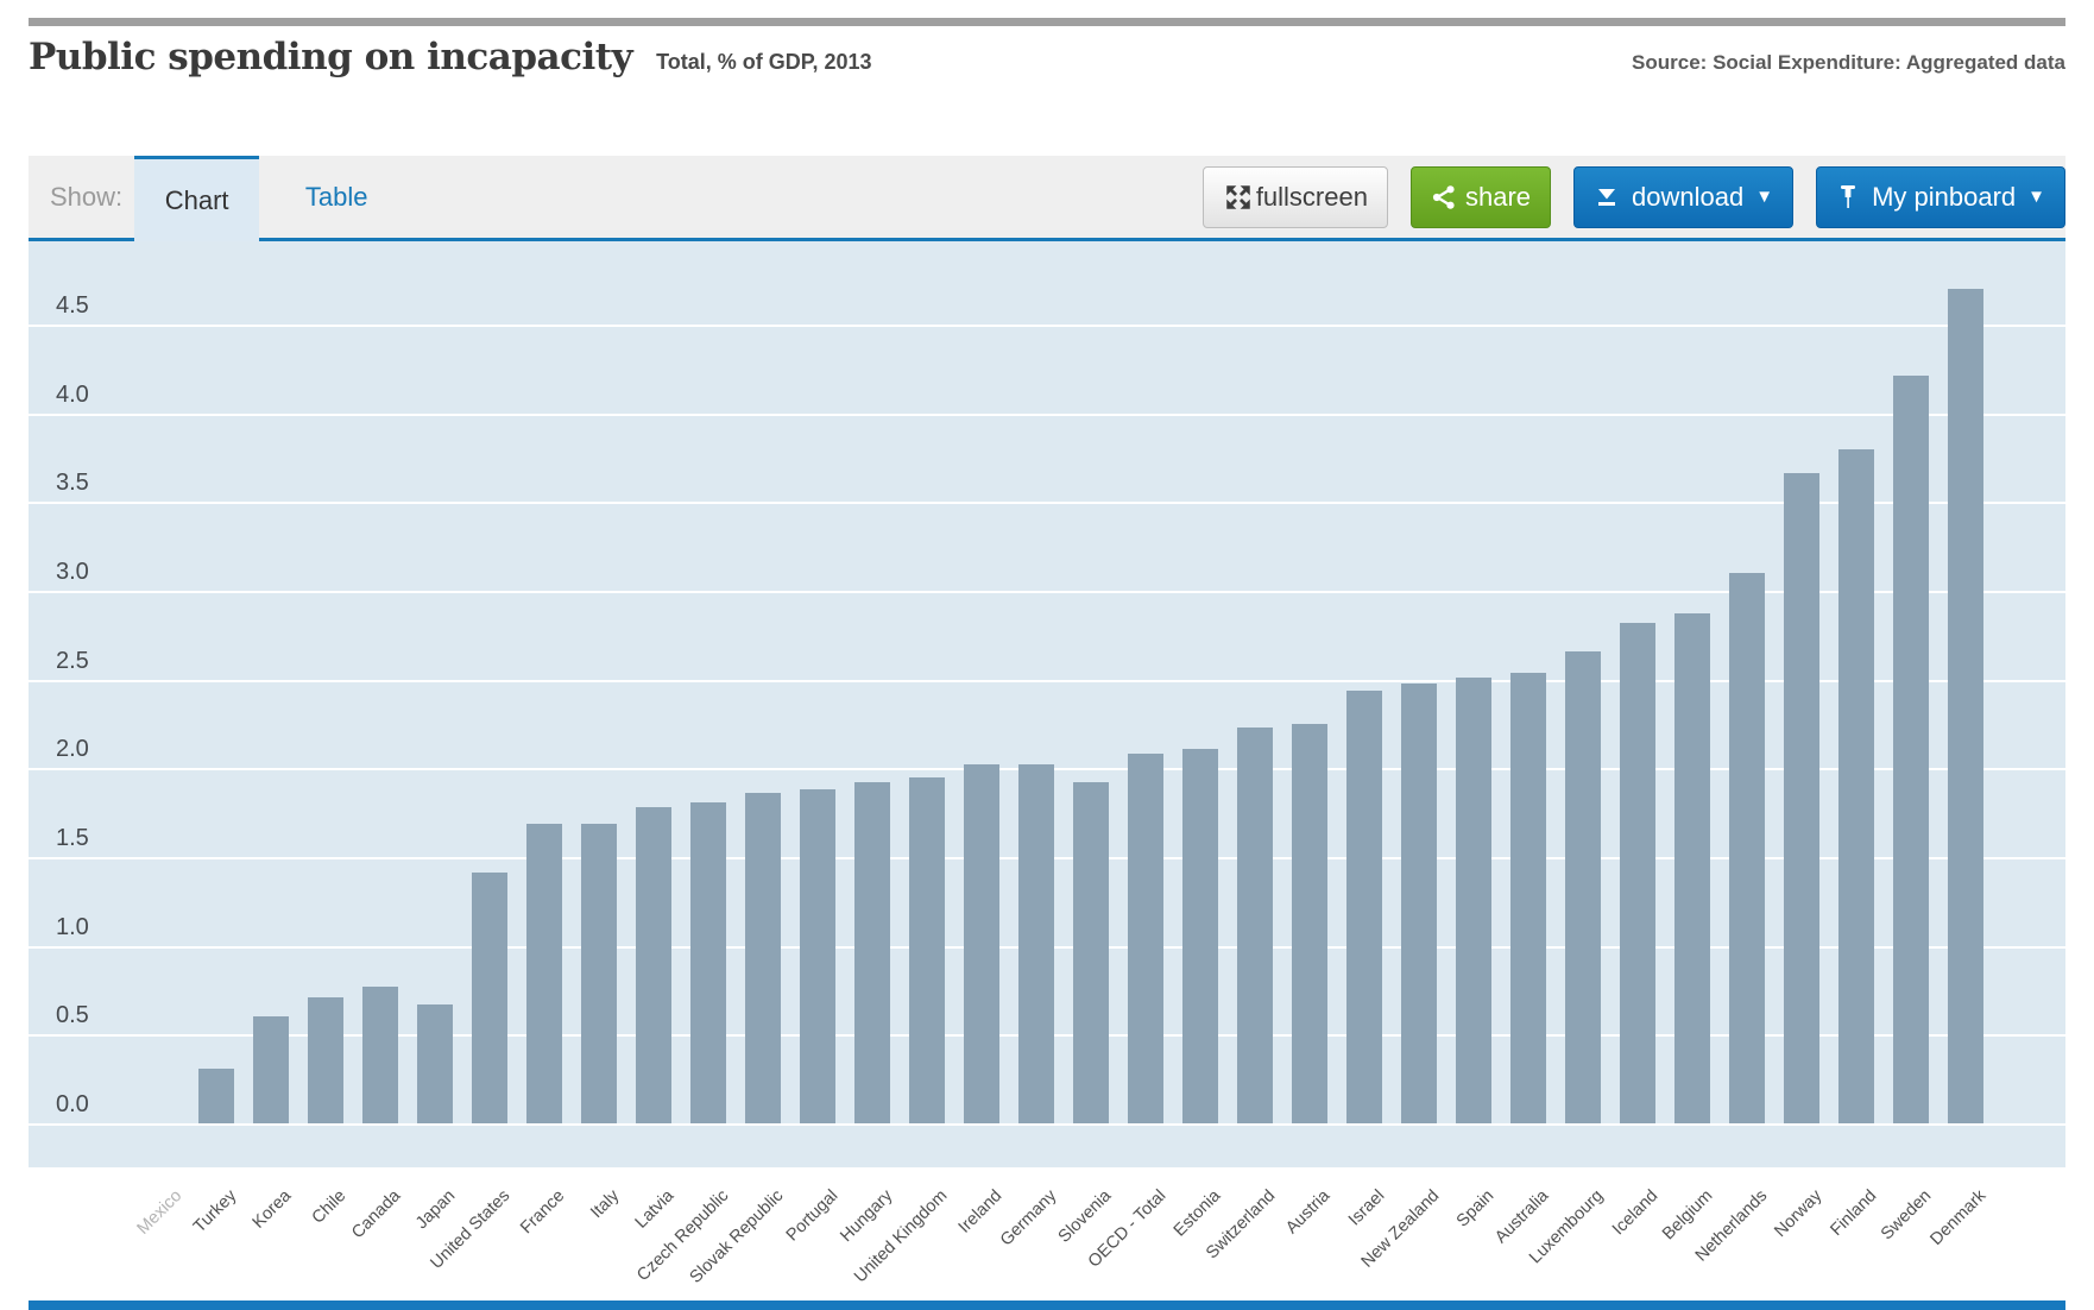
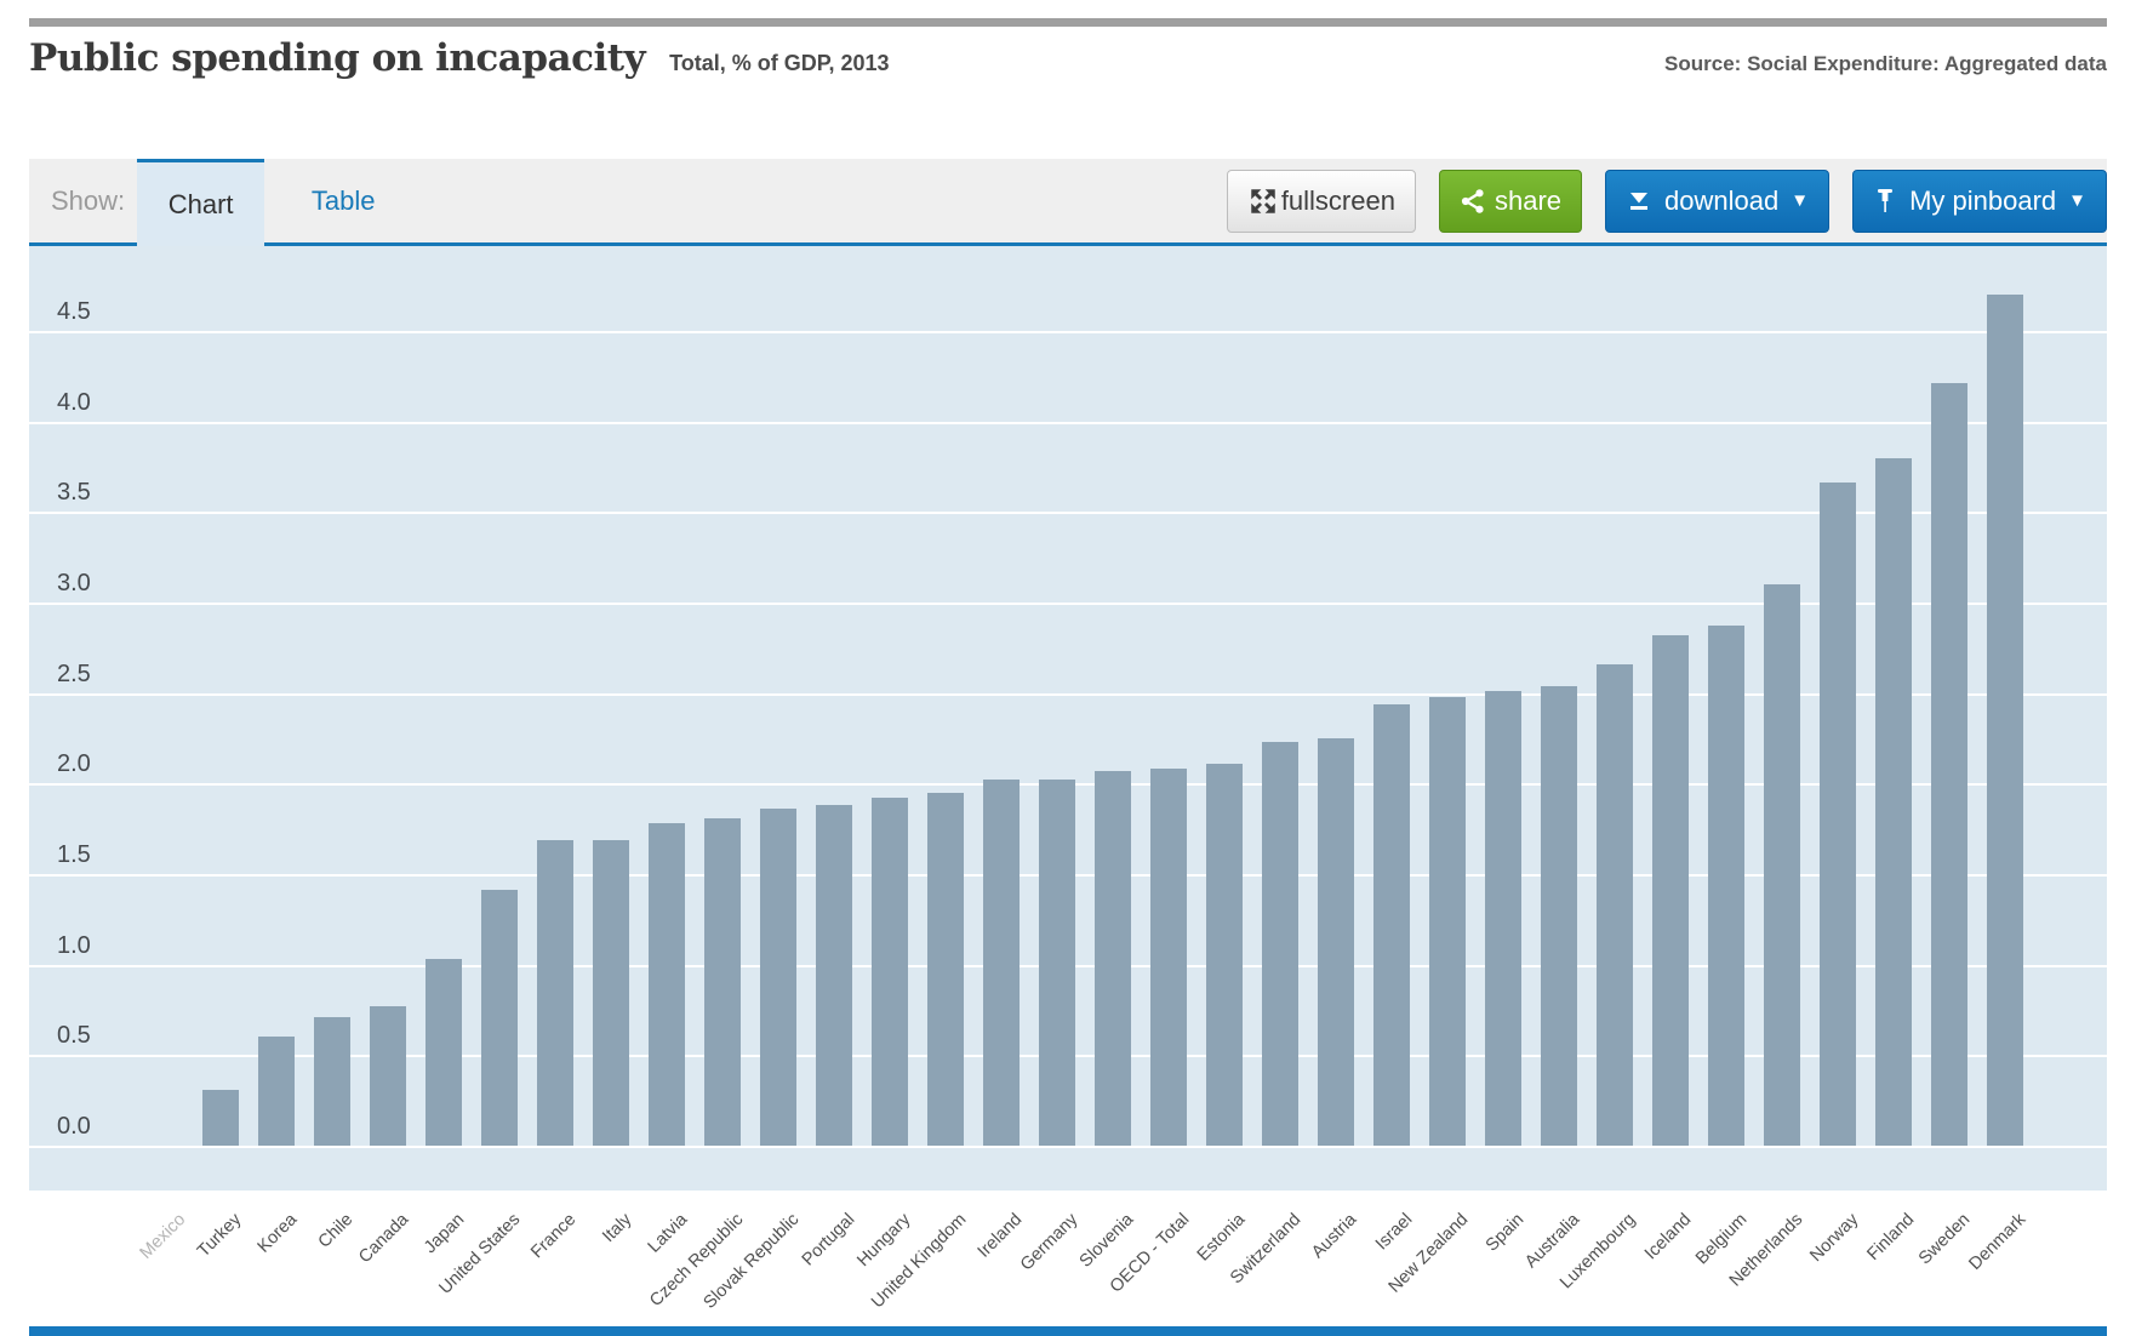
Japan: 0.67 -> 1.03
Slovenia: 1.92 -> 2.07
